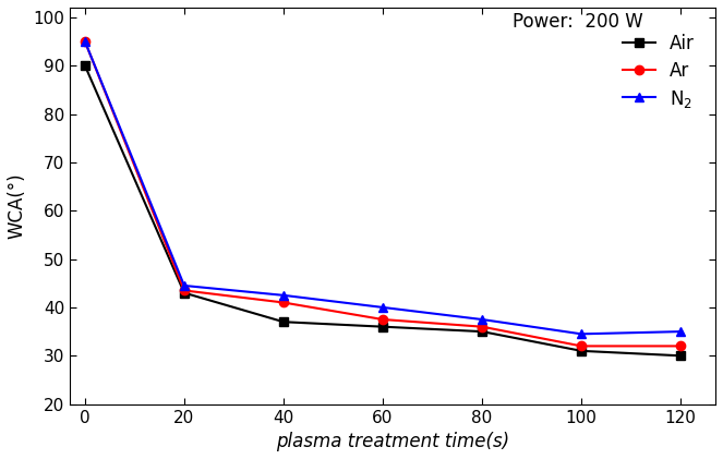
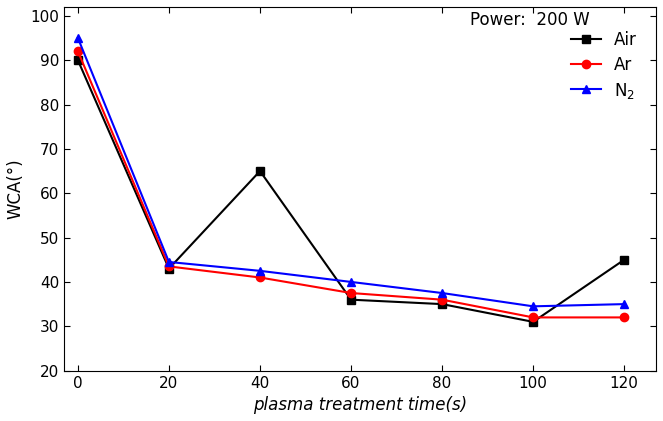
Ar/0: 95.0 -> 92.0
Air/40: 37 -> 65
Air/120: 30 -> 45
